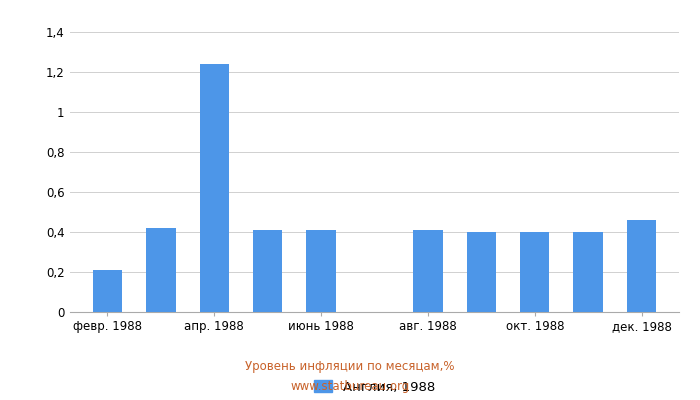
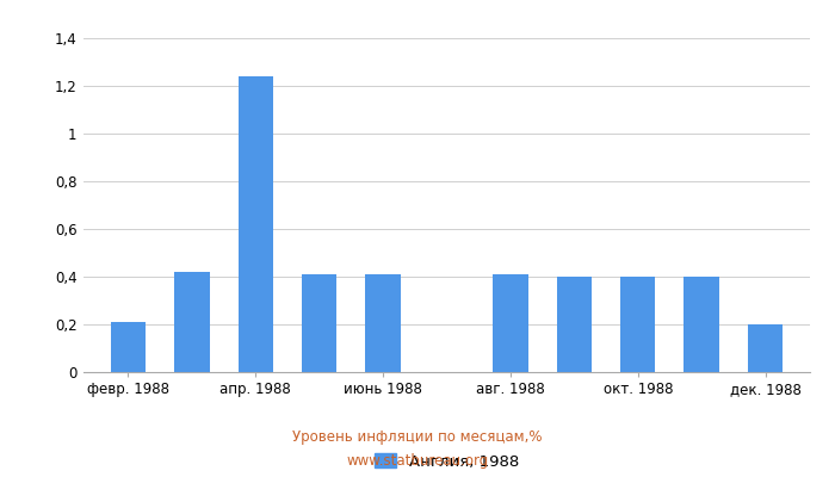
дек. 1988: 0,46 -> 0,20
